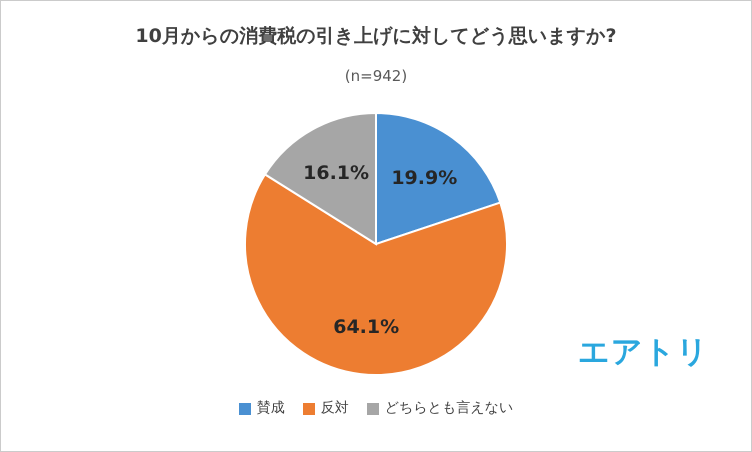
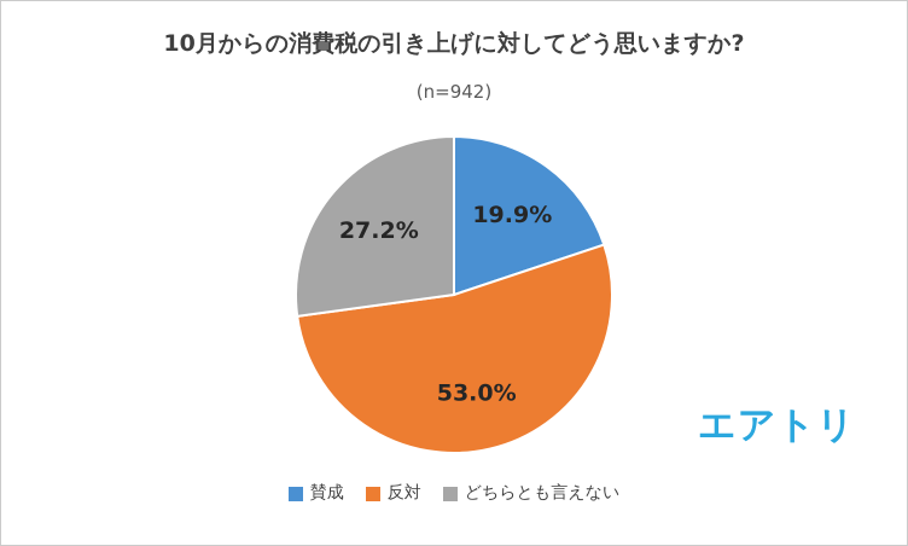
反対: 64.1% -> 53.0%
どちらとも言えない: 16.1% -> 27.2%
